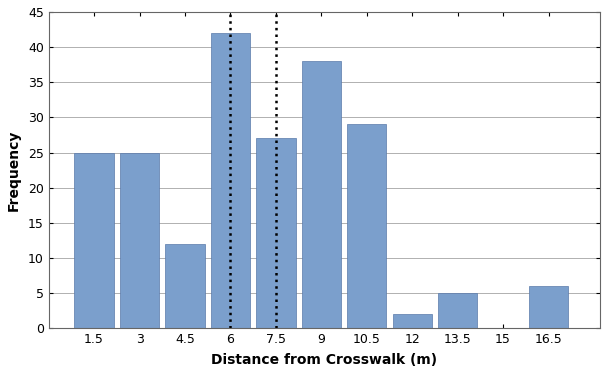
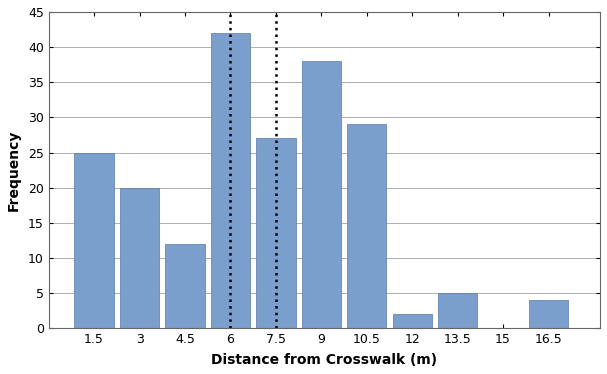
3: 25 -> 20
16.5: 6 -> 4
